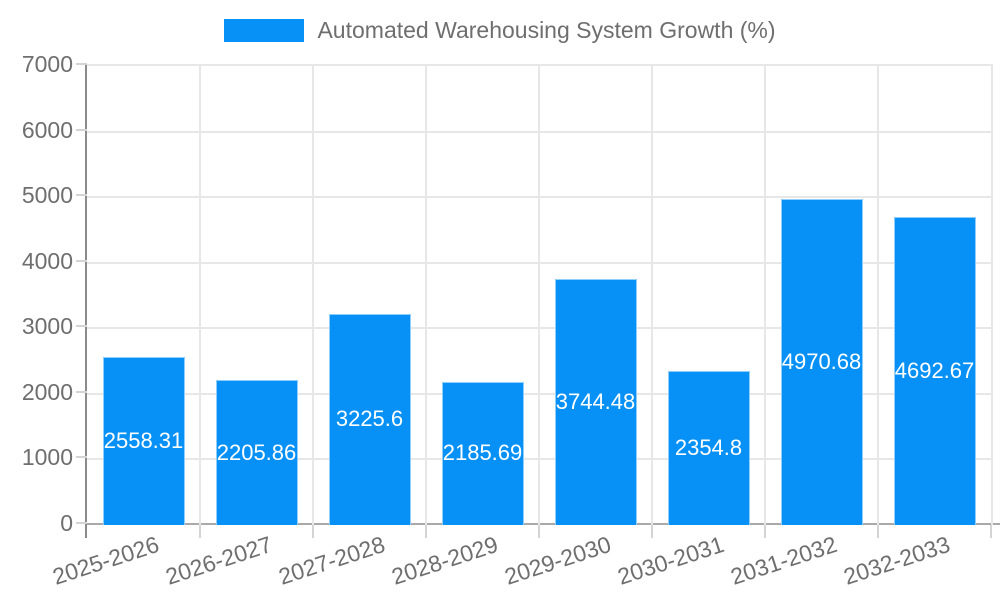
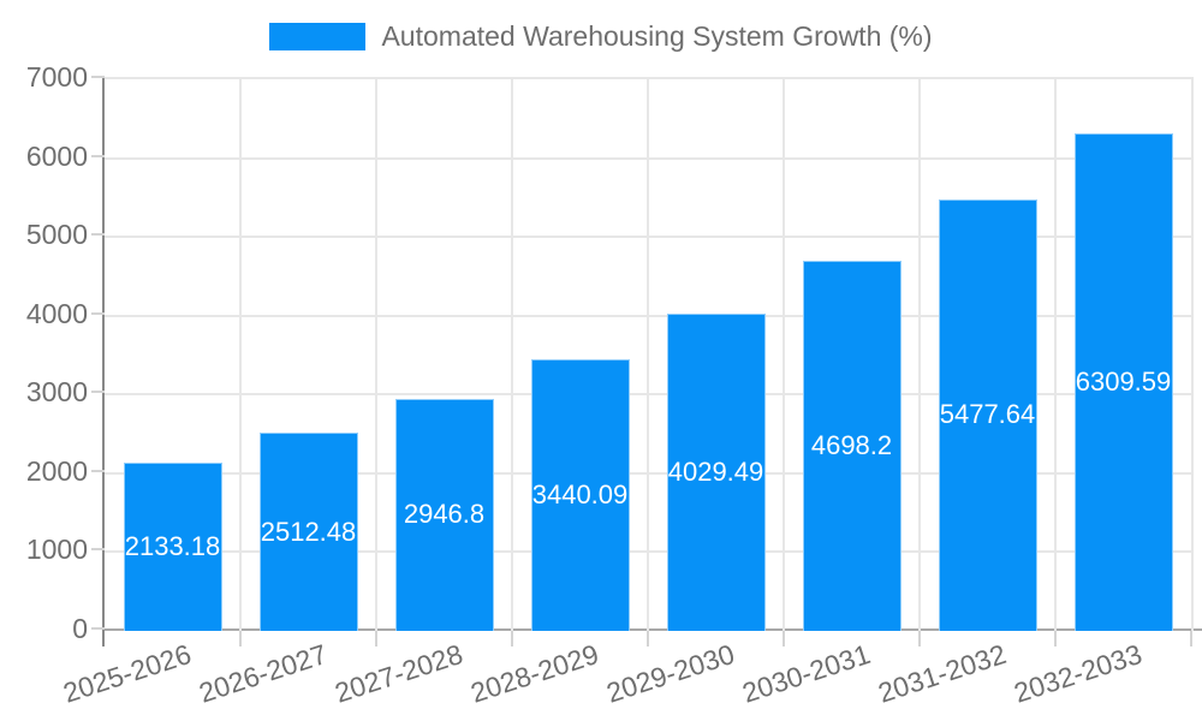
2025-2026: 2558.31 -> 2133.18
2026-2027: 2205.86 -> 2512.48
2027-2028: 3225.6 -> 2946.8
2028-2029: 2185.69 -> 3440.09
2029-2030: 3744.48 -> 4029.49
2030-2031: 2354.8 -> 4698.2
2031-2032: 4970.68 -> 5477.64
2032-2033: 4692.67 -> 6309.59
